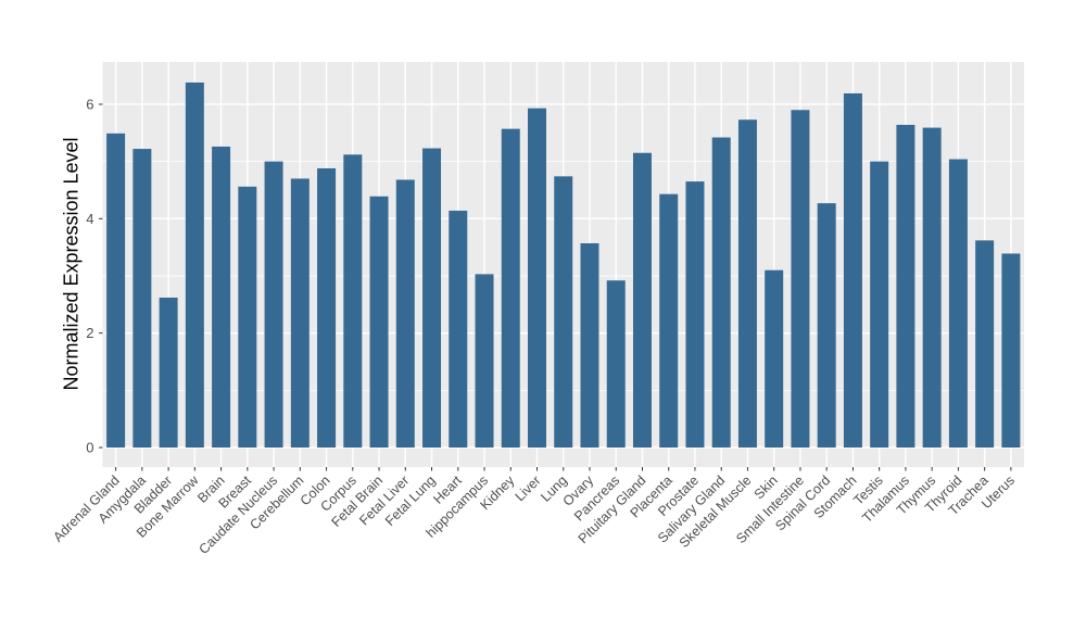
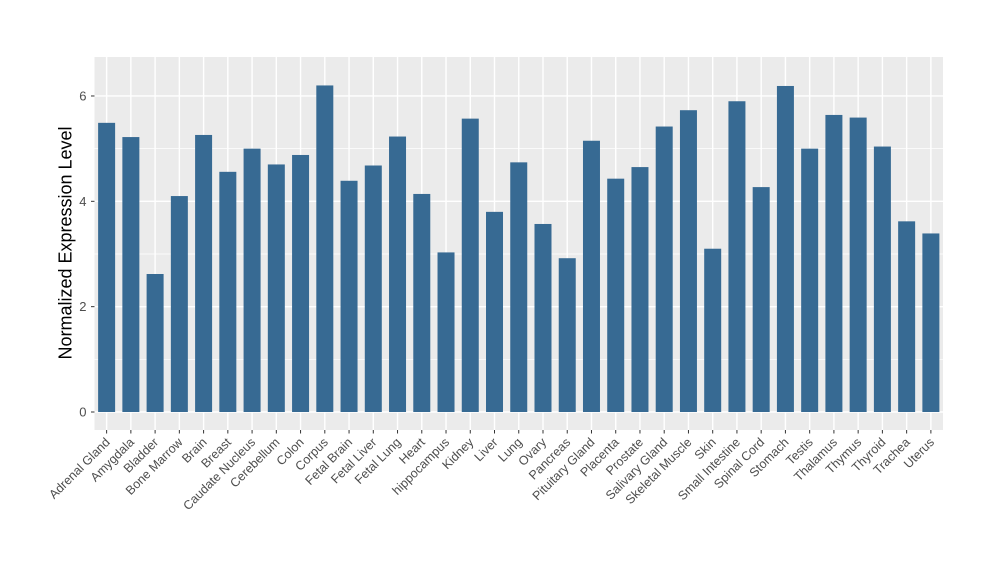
Bone Marrow: 6.4 -> 4.1
Corpus: 5.1 -> 6.2
Liver: 5.9 -> 3.8
